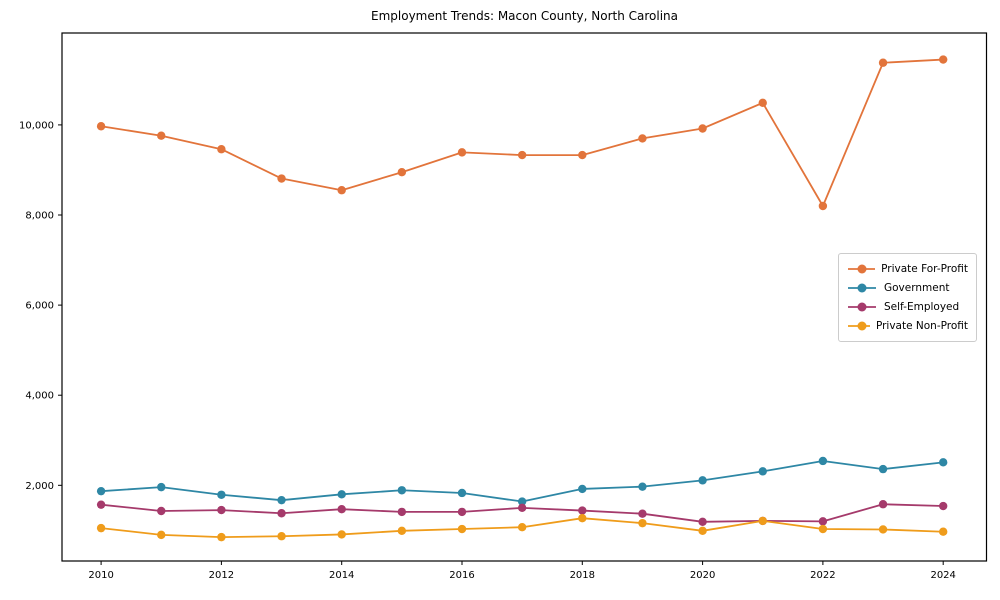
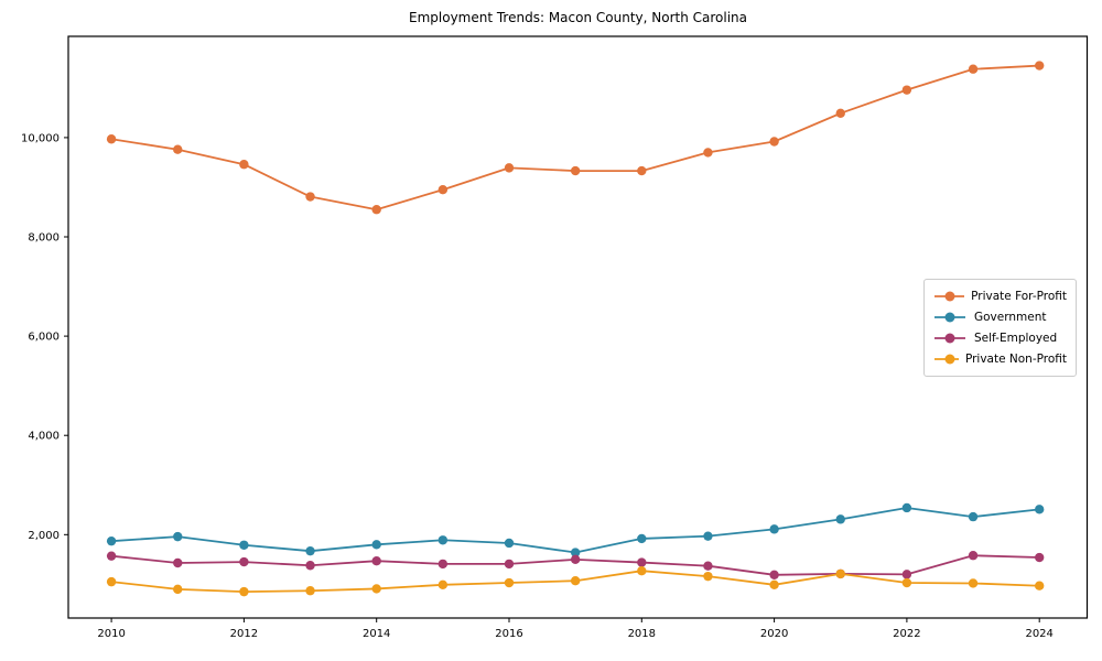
Private For-Profit/2022: 8200 -> 11000
